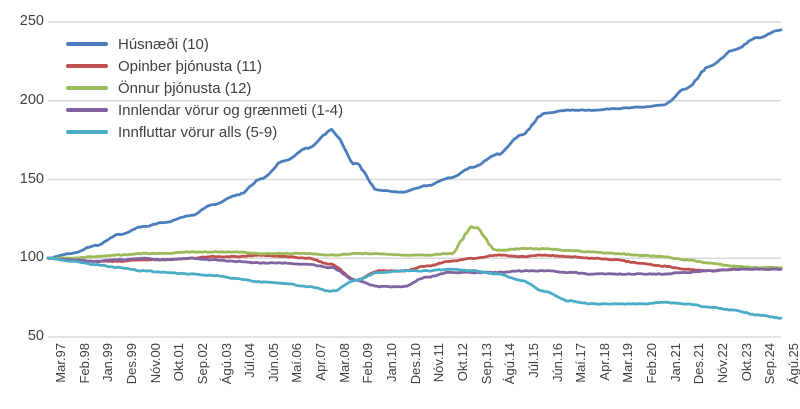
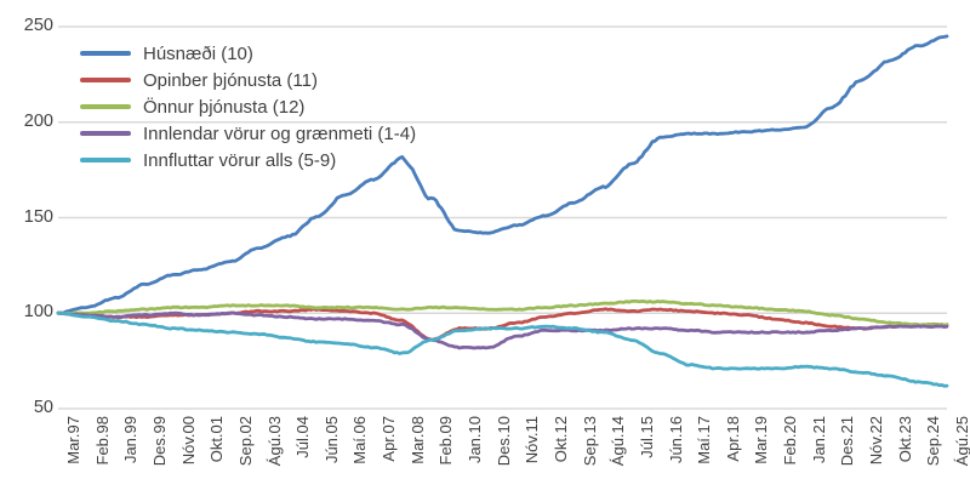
Önnur þjónusta (12)/Sep.13: 120 -> 104
